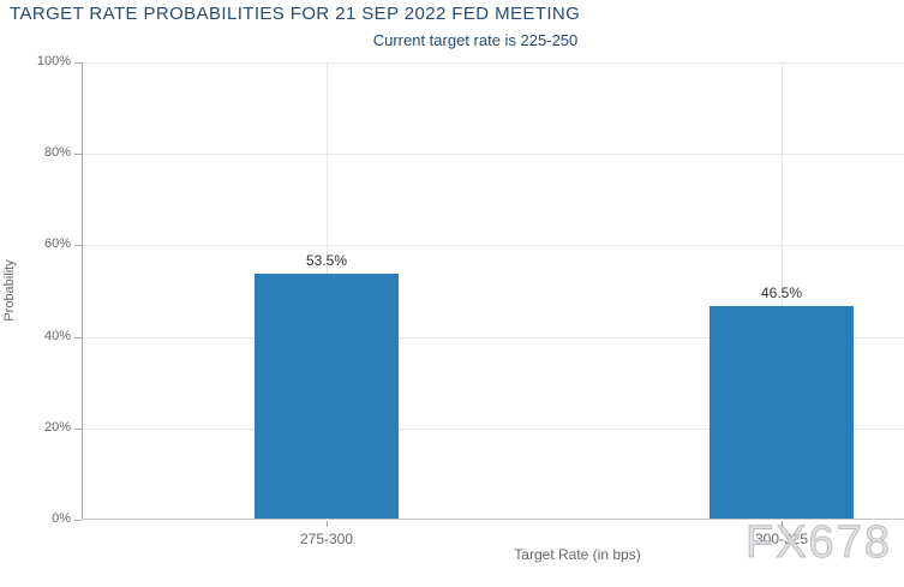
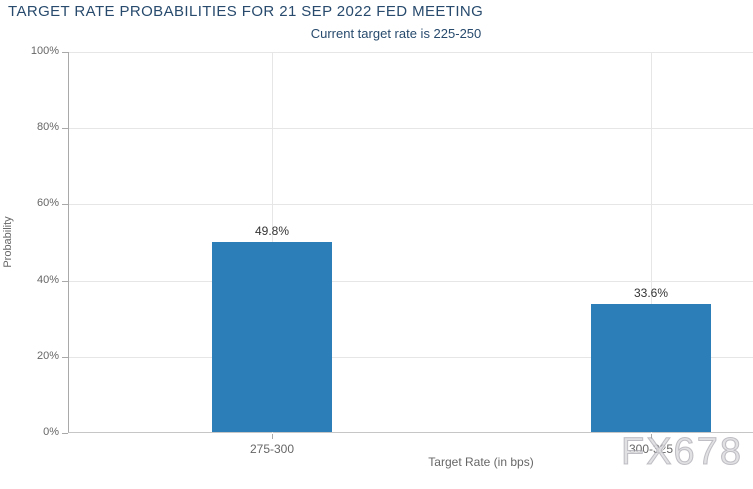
275-300: 53.5% -> 49.8%
300-325: 46.5% -> 33.6%
